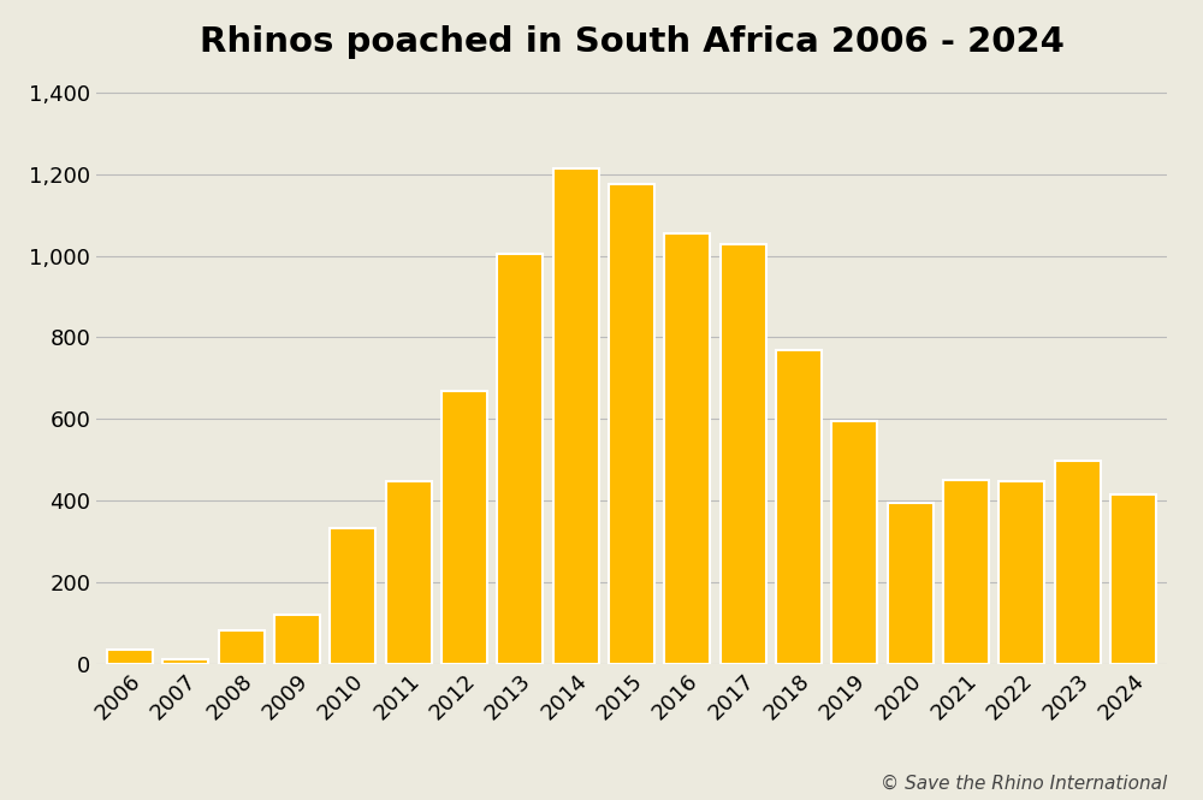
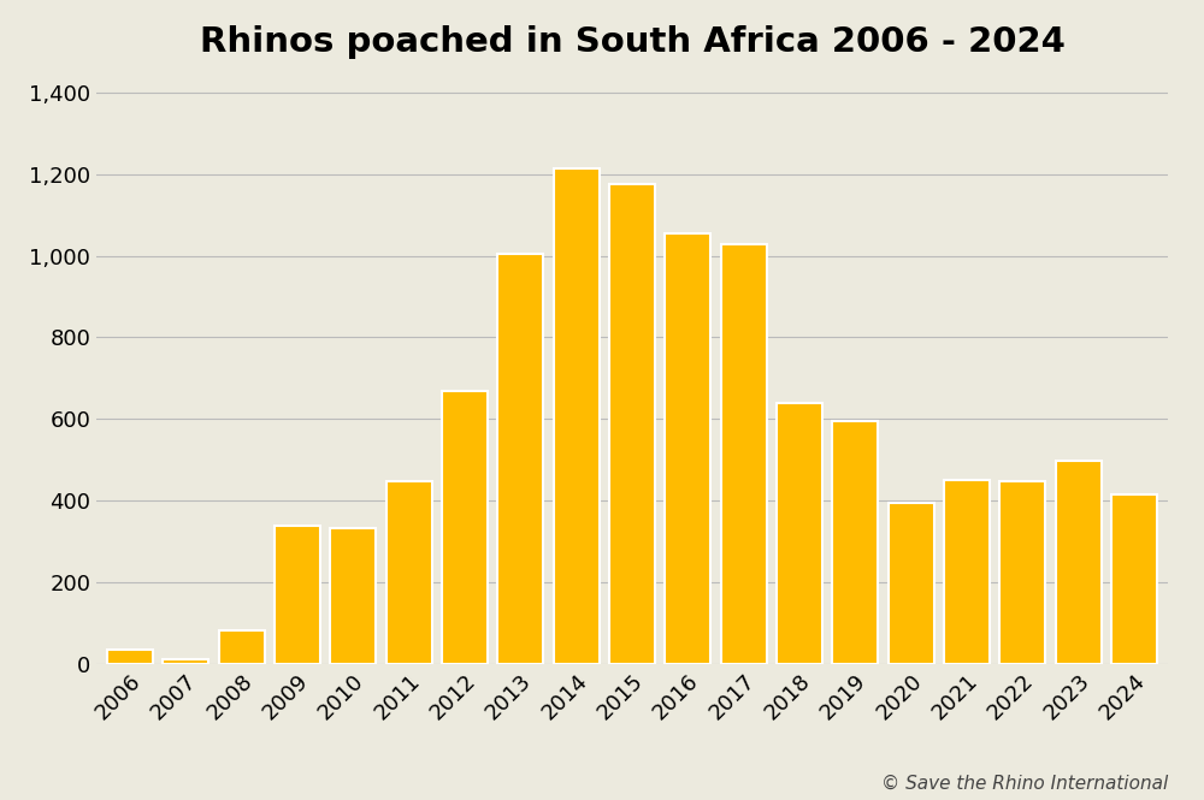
2009: 122 -> 340
2018: 769 -> 640
